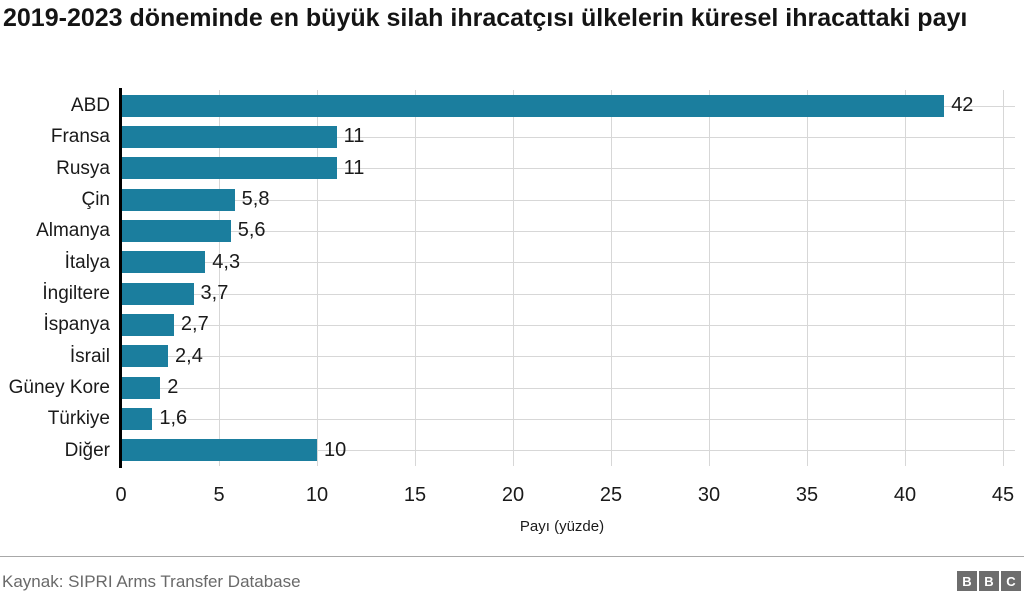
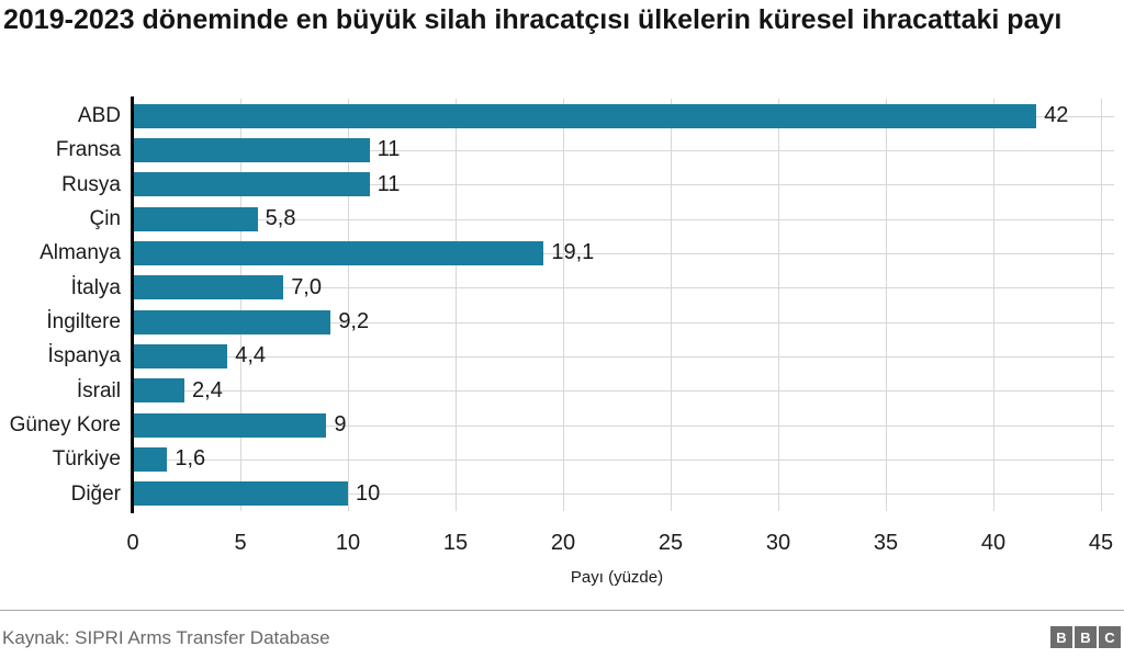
Almanya: 5,6 -> 19,1
İtalya: 4,3 -> 7,0
İngiltere: 3,7 -> 9,2
İspanya: 2,7 -> 4,4
Güney Kore: 2 -> 9
